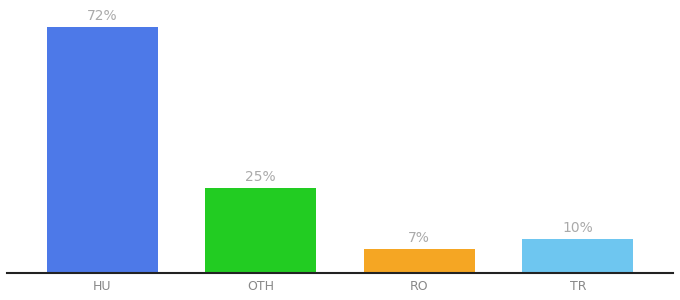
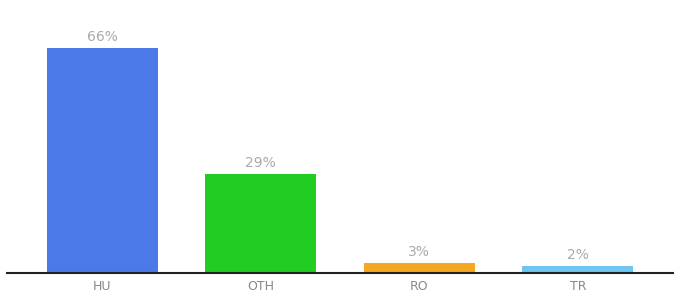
HU: 72% -> 66%
OTH: 25% -> 29%
RO: 7% -> 3%
TR: 10% -> 2%
